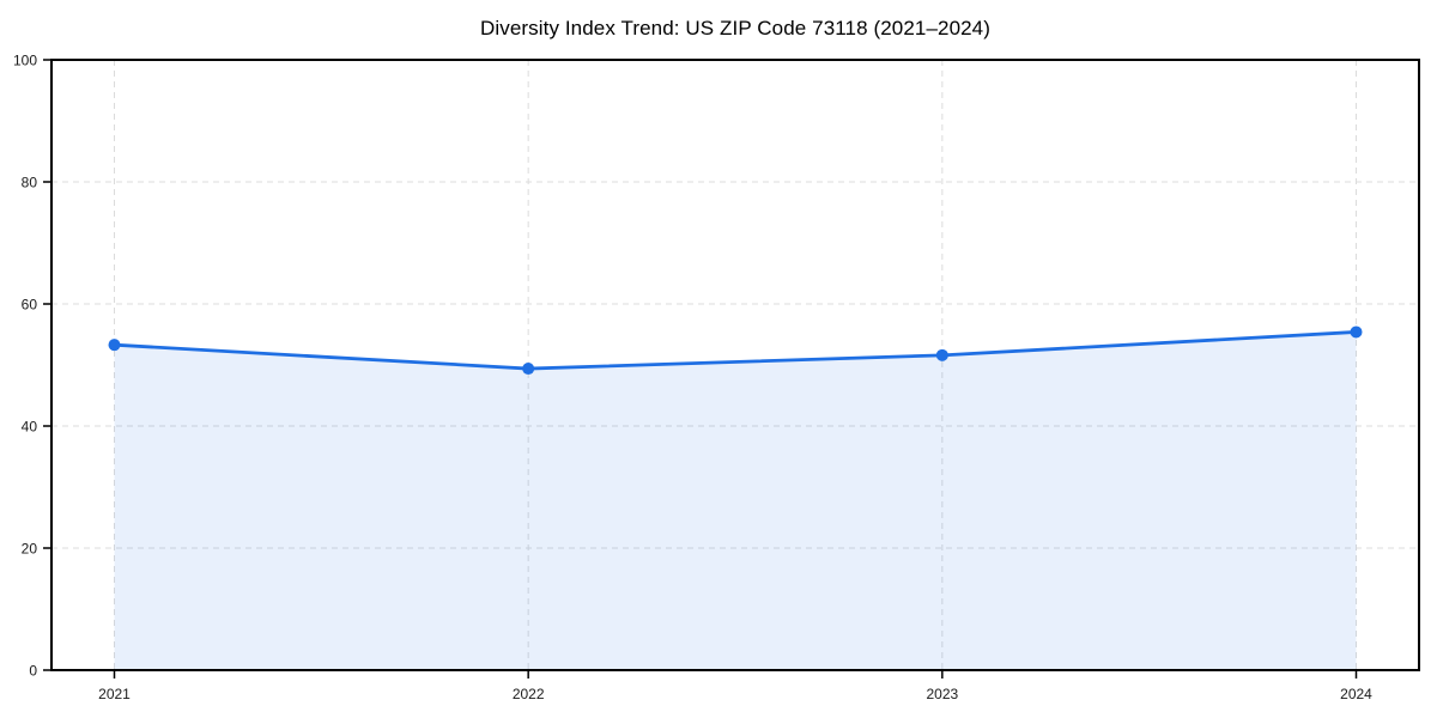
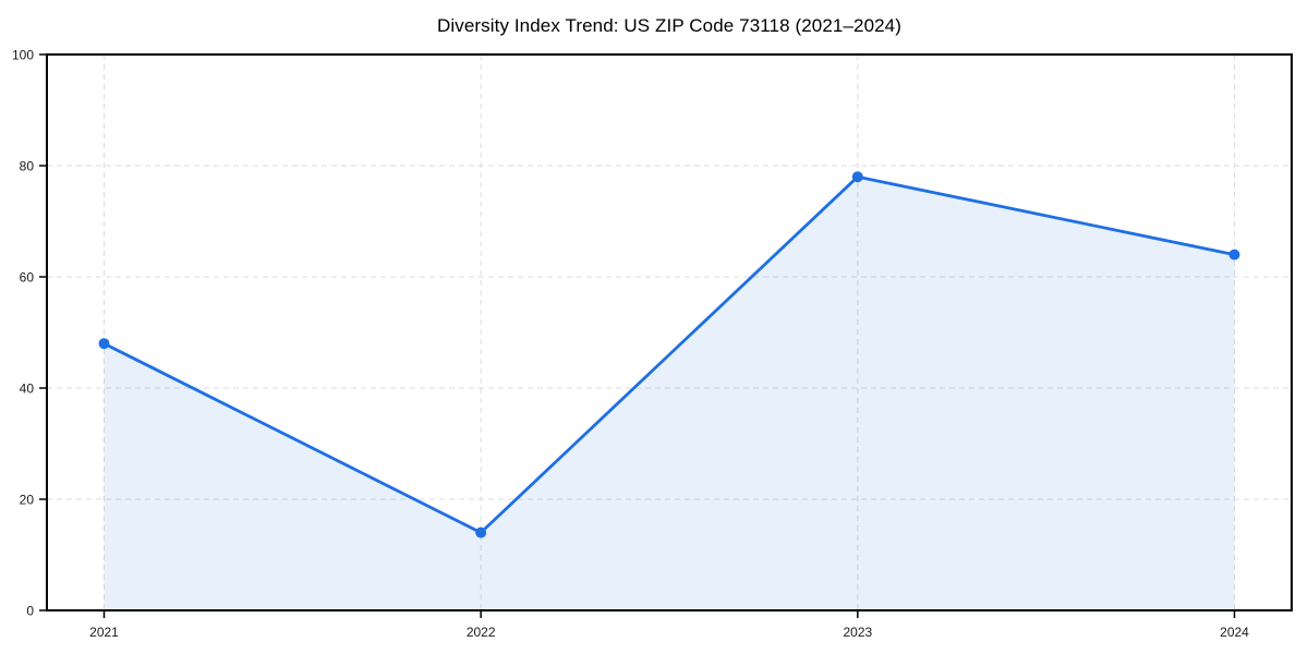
2021: 53 -> 48
2022: 49 -> 14
2023: 52 -> 78
2024: 55 -> 64
